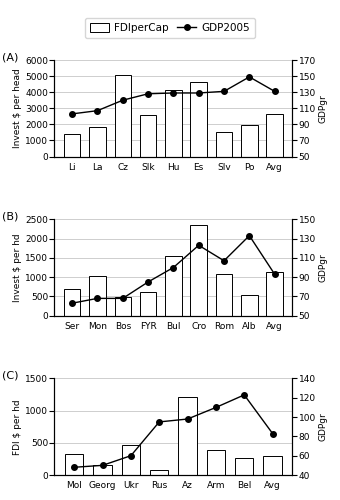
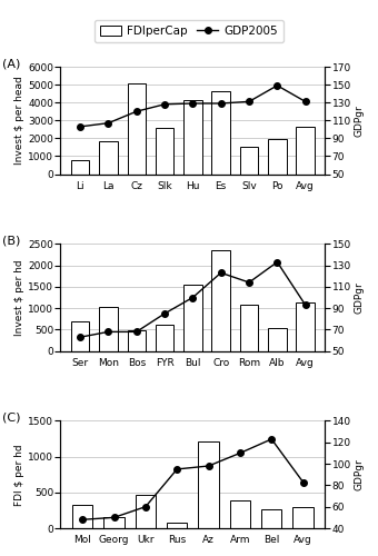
FDIperCap/Li: 1400 -> 800
GDP2005/Rom: 107 -> 114
